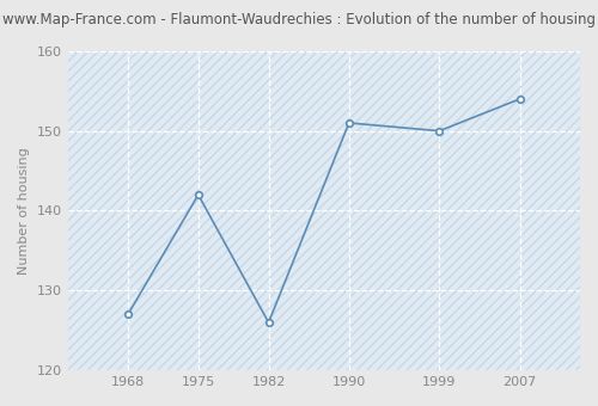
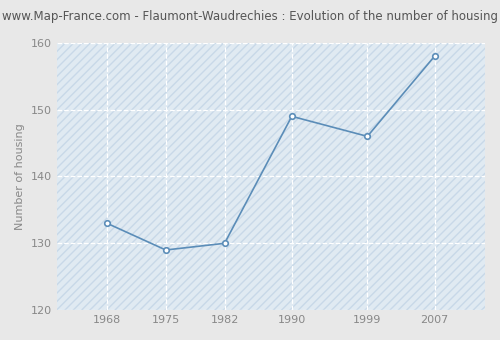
1968: 127 -> 133
1975: 142 -> 129
1982: 126 -> 130
1990: 151 -> 149
1999: 150 -> 146
2007: 154 -> 158
